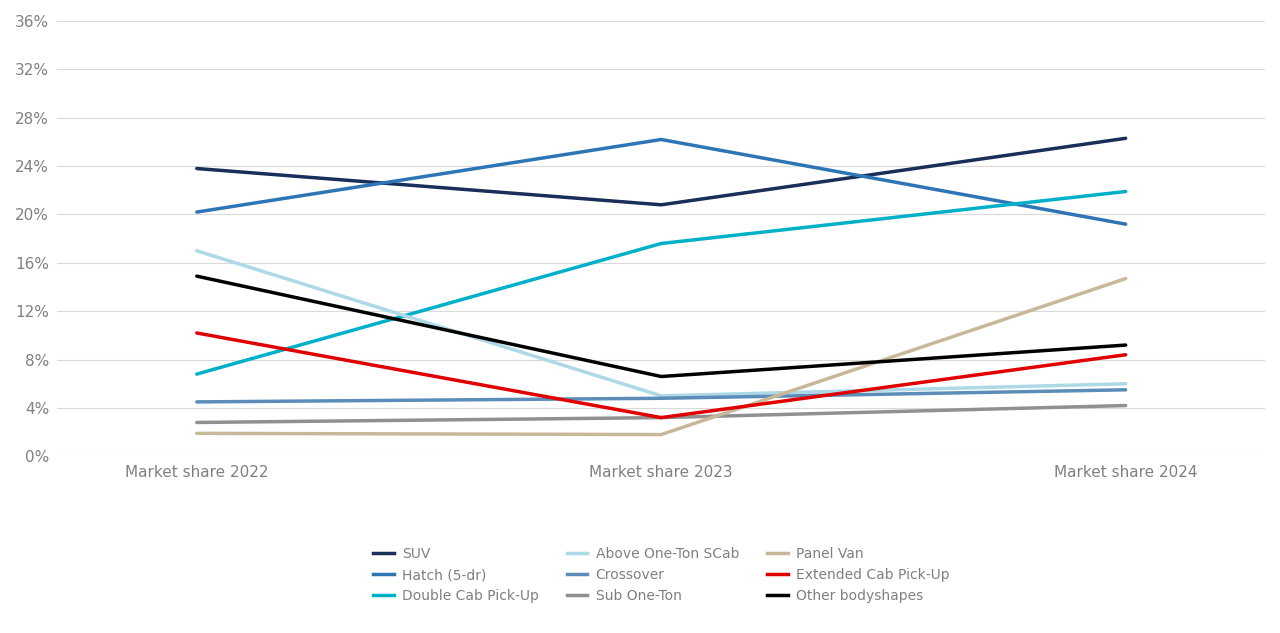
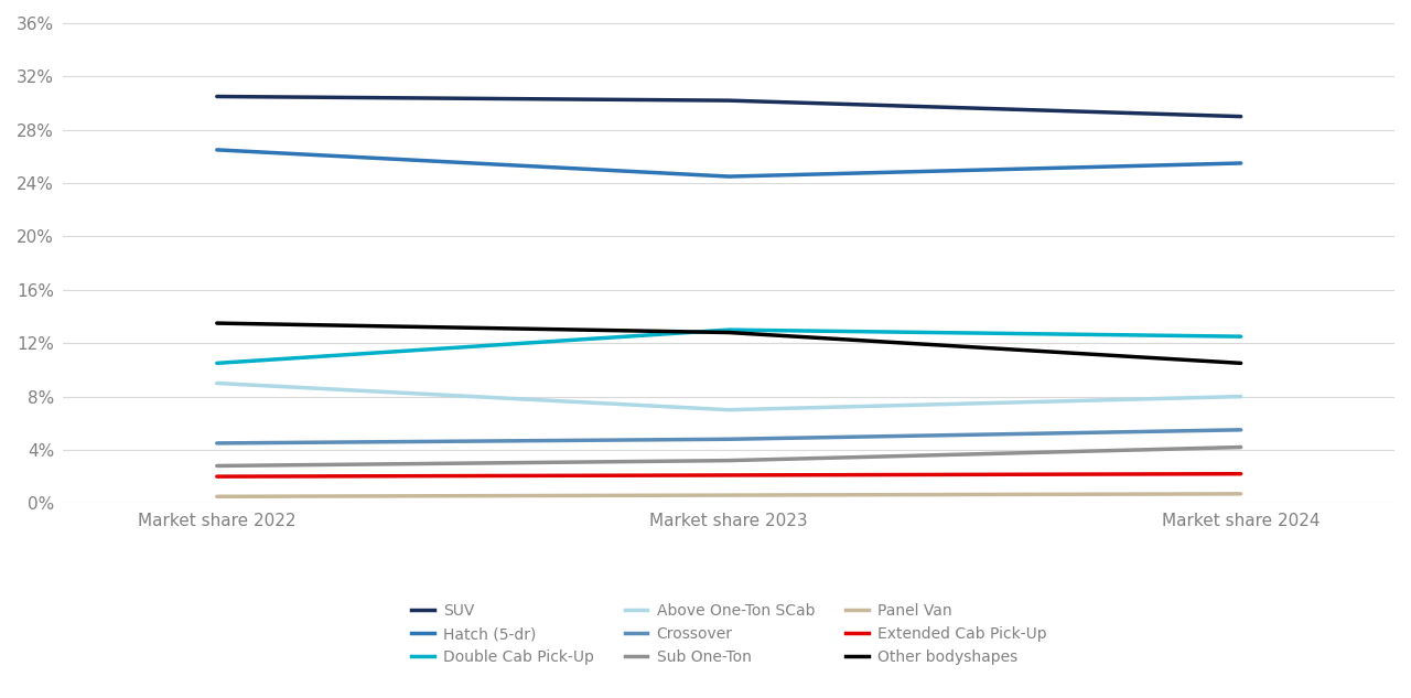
SUV/Market share 2022: 23.8% -> 30.5%
Hatch (5-dr)/Market share 2022: 20.2% -> 26.5%
Double Cab Pick-Up/Market share 2022: 6.8% -> 10.5%
Above One-Ton SCab/Market share 2022: 17% -> 9%
Panel Van/Market share 2022: 1.9% -> 0.5%
Extended Cab Pick-Up/Market share 2022: 10.2% -> 2.0%
Other bodyshapes/Market share 2022: 14.9% -> 13.5%
SUV/Market share 2023: 20.8% -> 30.2%
Hatch (5-dr)/Market share 2023: 26.2% -> 24.5%
Double Cab Pick-Up/Market share 2023: 17.6% -> 13.0%
Above One-Ton SCab/Market share 2023: 5% -> 7%
Panel Van/Market share 2023: 1.8% -> 0.6%
Extended Cab Pick-Up/Market share 2023: 3.2% -> 2.1%
Other bodyshapes/Market share 2023: 6.6% -> 12.8%
SUV/Market share 2024: 26.3% -> 29.0%
Hatch (5-dr)/Market share 2024: 19.2% -> 25.5%
Double Cab Pick-Up/Market share 2024: 21.9% -> 12.5%
Above One-Ton SCab/Market share 2024: 6% -> 8%
Panel Van/Market share 2024: 14.7% -> 0.7%
Extended Cab Pick-Up/Market share 2024: 8.4% -> 2.2%
Other bodyshapes/Market share 2024: 9.2% -> 10.5%
